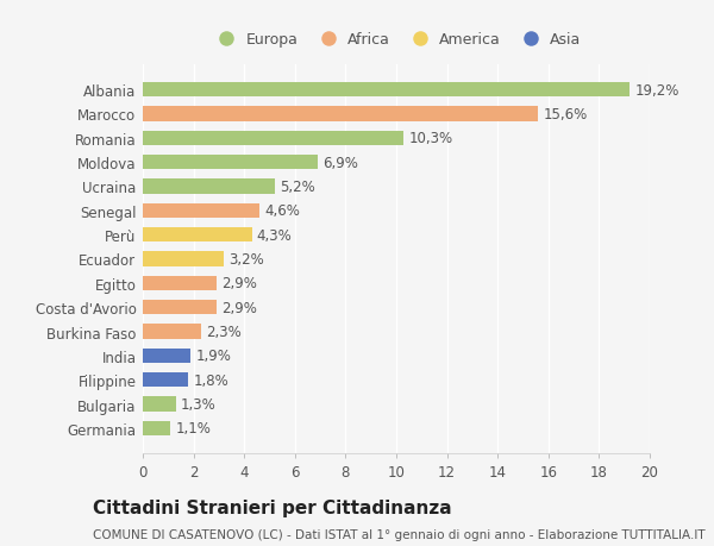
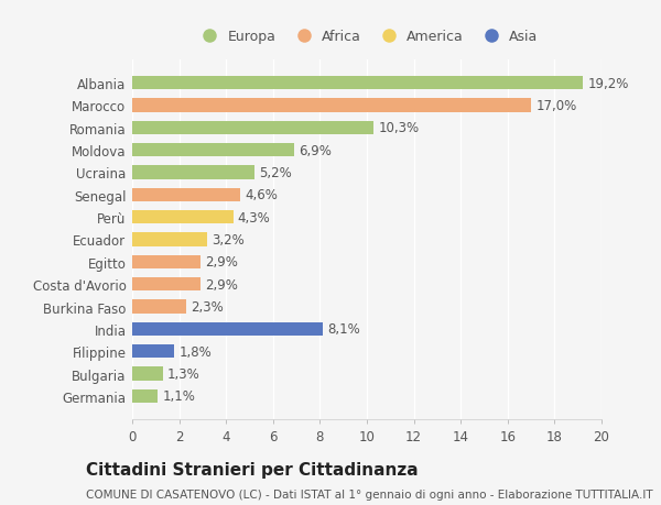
Marocco: 15,6% -> 17,0%
India: 1,9% -> 8,1%
